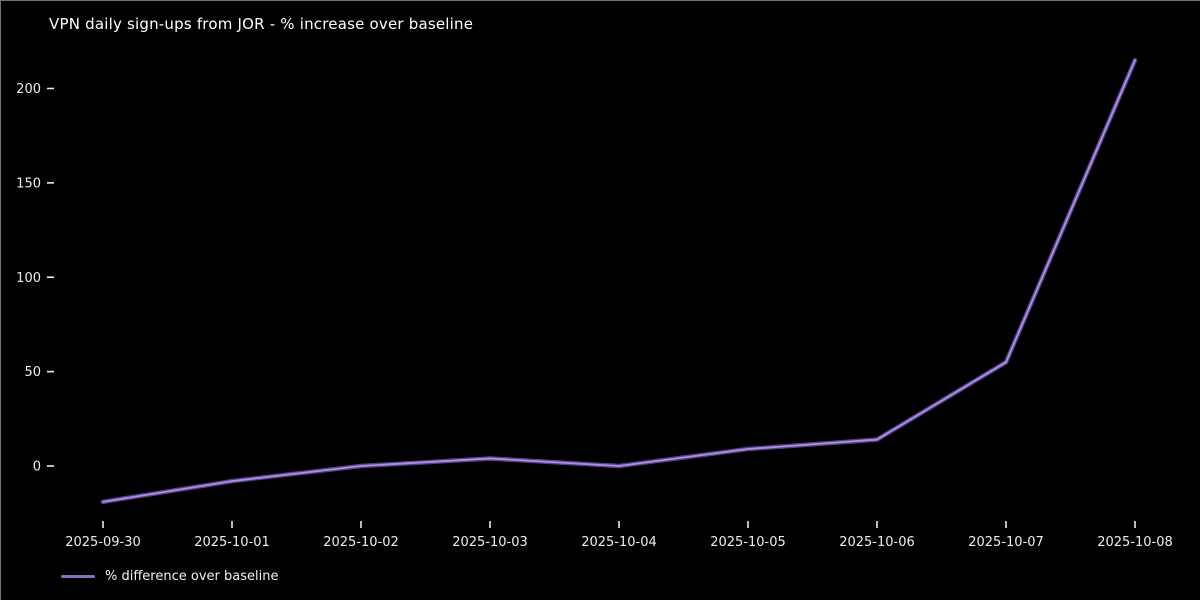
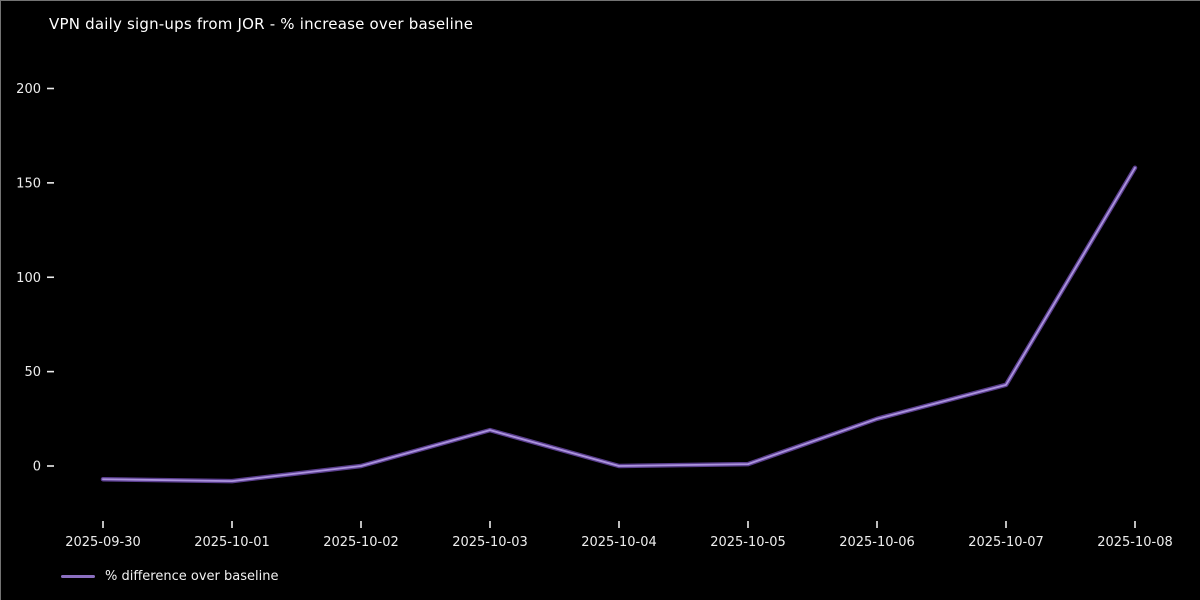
2025-09-30: -19 -> -7
2025-10-03: 4 -> 19
2025-10-05: 9 -> 1
2025-10-06: 14 -> 25
2025-10-07: 55 -> 43
2025-10-08: 215 -> 158
